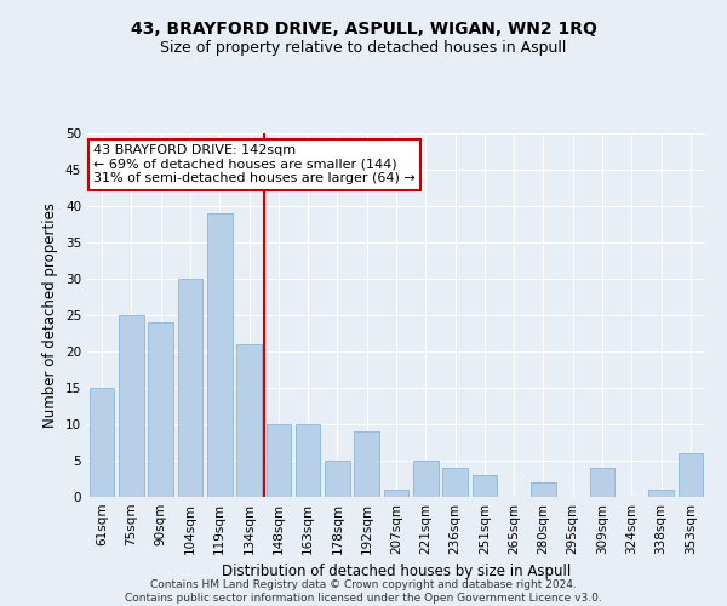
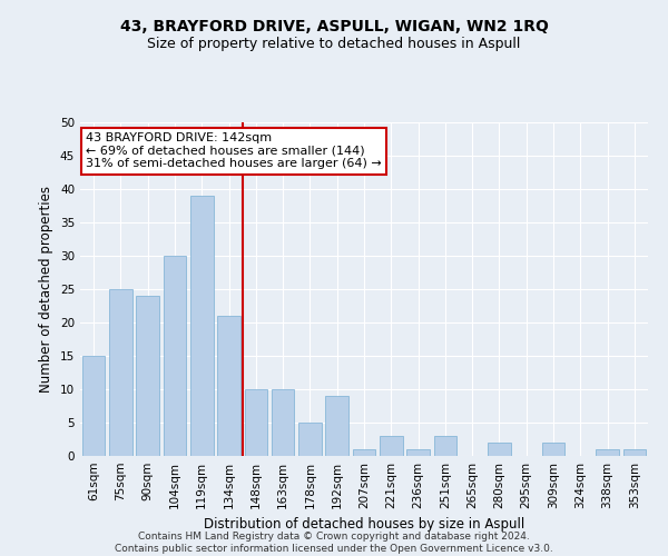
221sqm: 5 -> 3
236sqm: 4 -> 1
309sqm: 4 -> 2
353sqm: 6 -> 1
